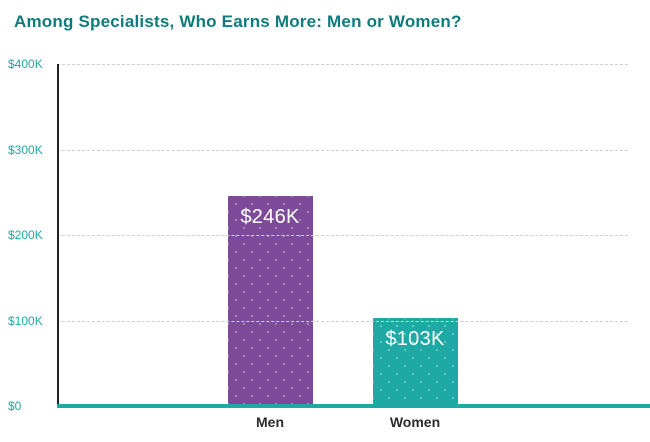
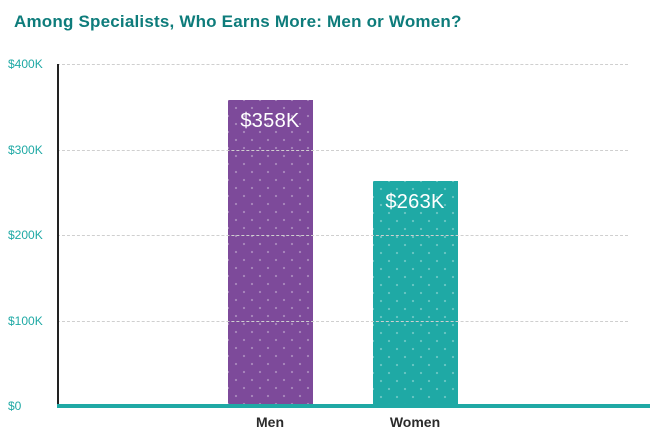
Men: $246K -> $358K
Women: $103K -> $263K
